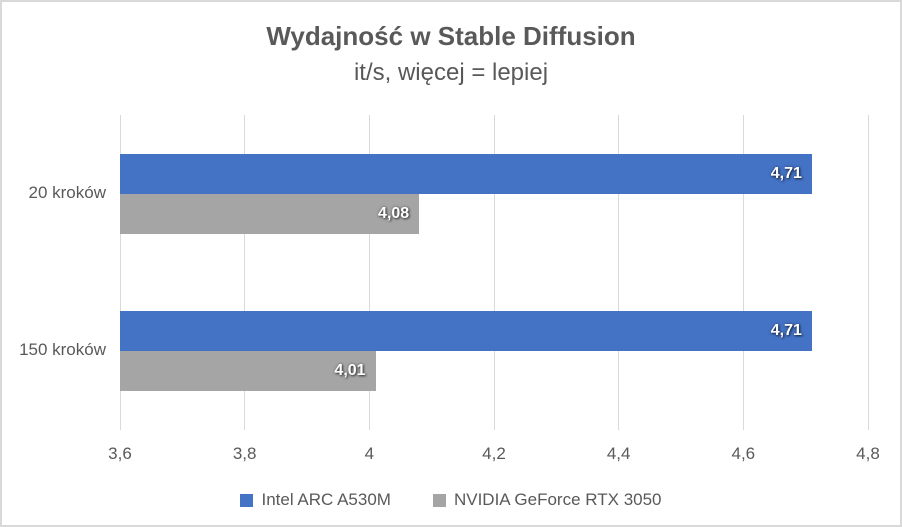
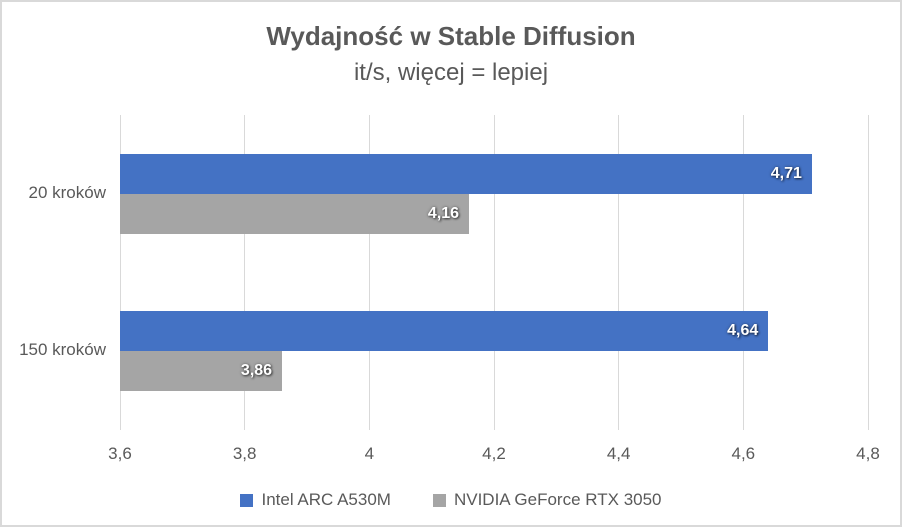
NVIDIA GeForce RTX 3050/20 kroków: 4,08 -> 4,16
Intel ARC A530M/150 kroków: 4,71 -> 4,64
NVIDIA GeForce RTX 3050/150 kroków: 4,01 -> 3,86
